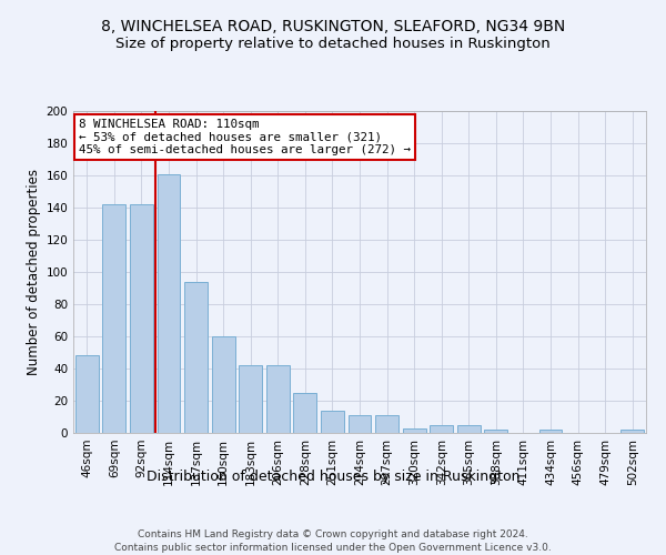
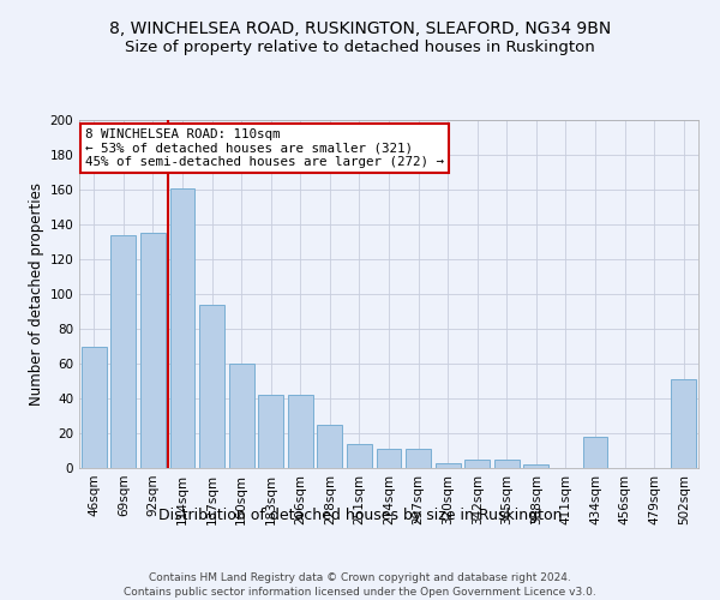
46sqm: 48 -> 70
69sqm: 142 -> 134
92sqm: 142 -> 135
434sqm: 2 -> 18
502sqm: 2 -> 51
